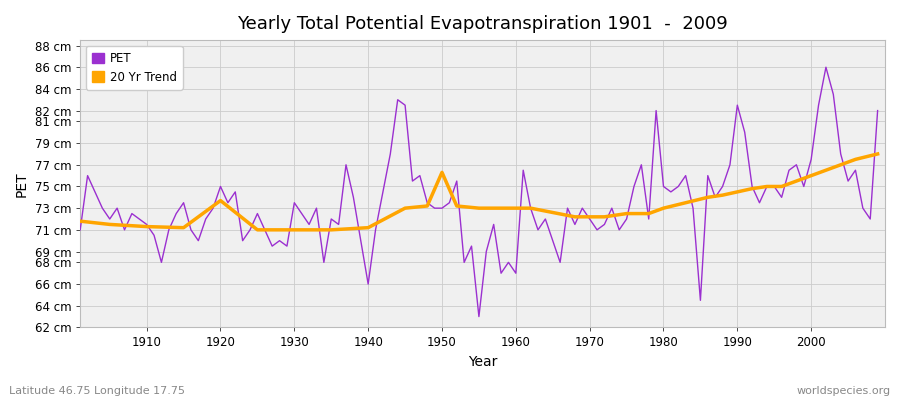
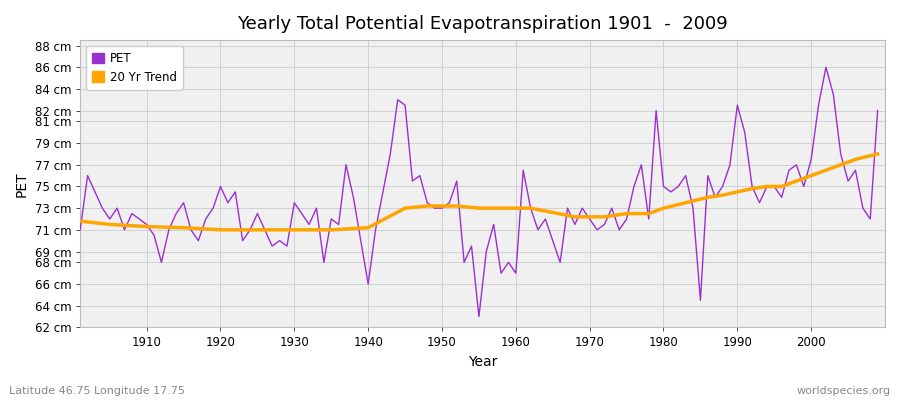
20 Yr Trend/1920: 73.7 cm -> 71.0 cm
20 Yr Trend/1950: 76.3 cm -> 73.2 cm
